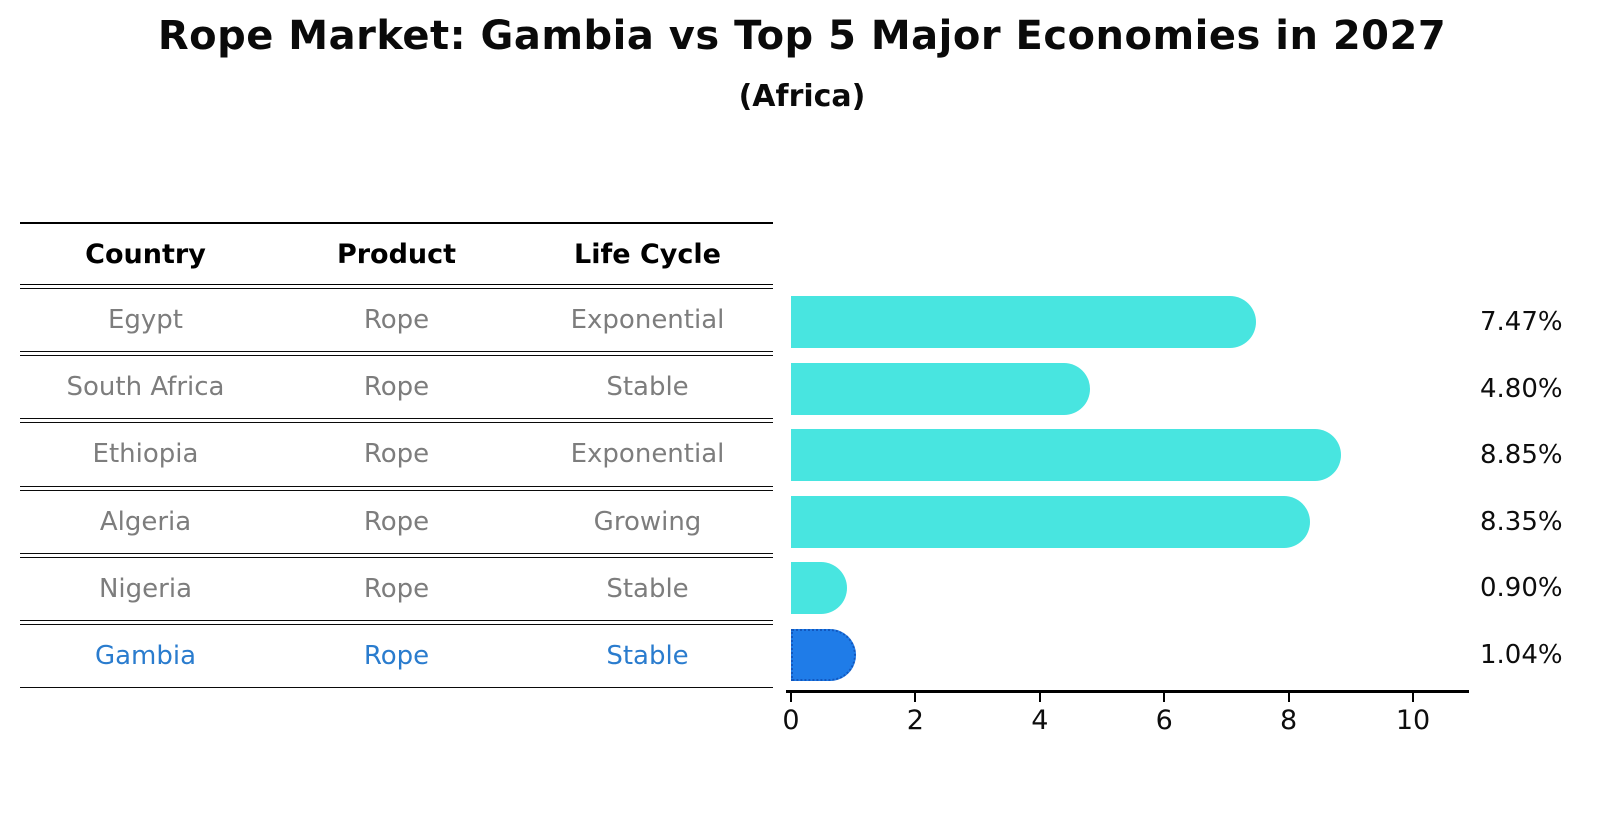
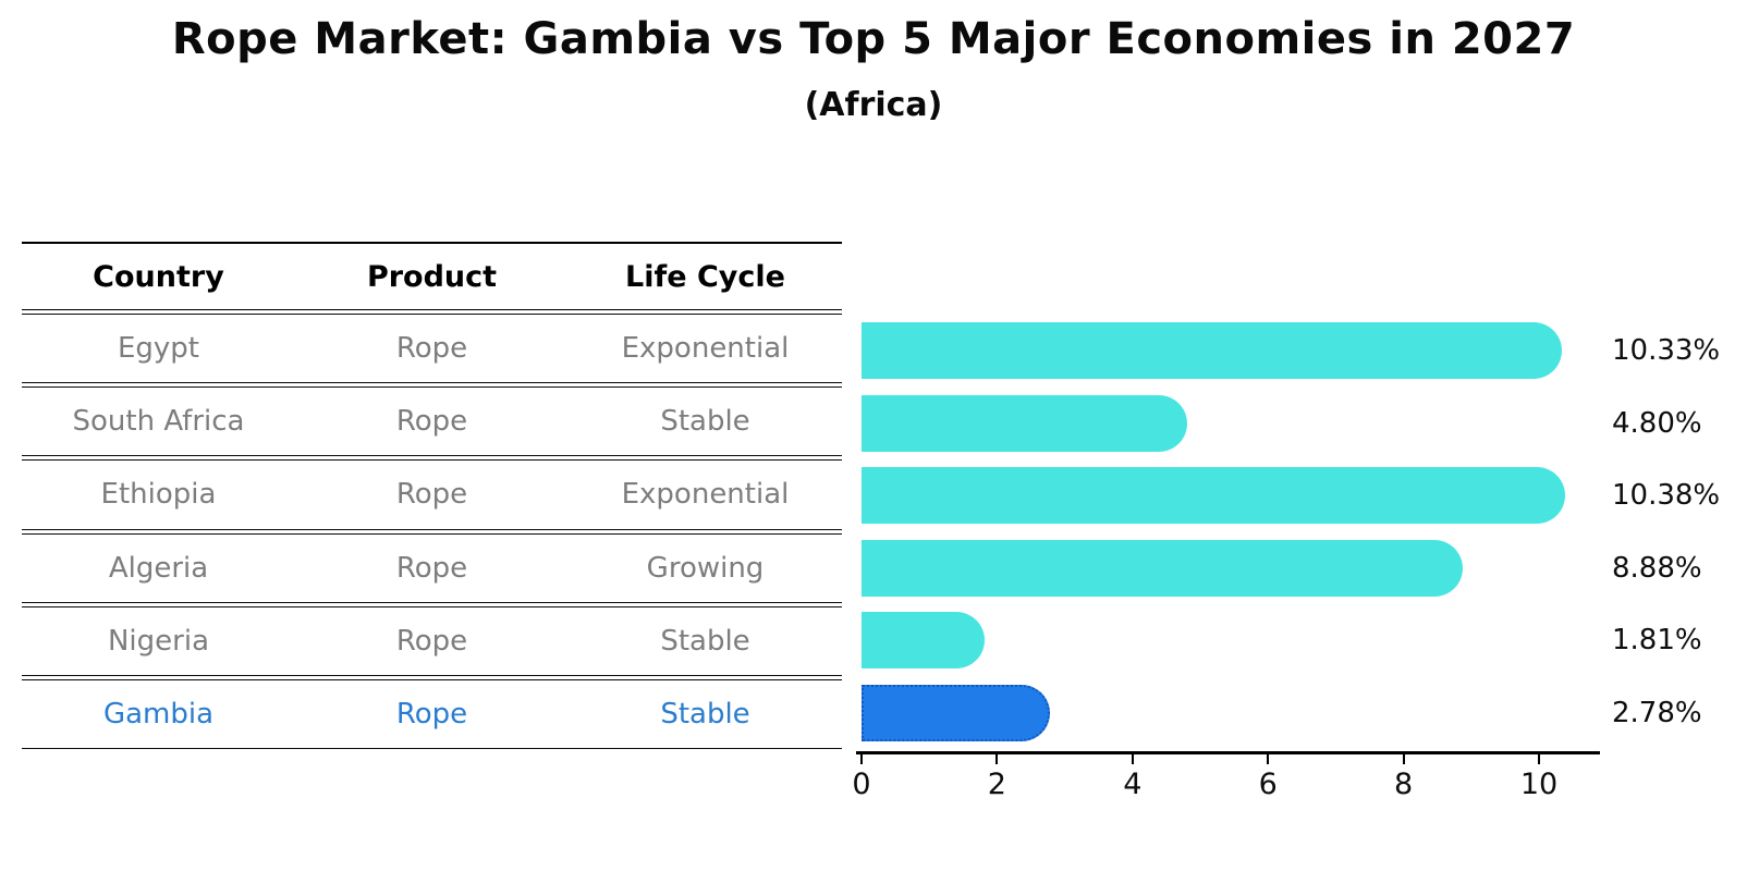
Egypt: 7.47% -> 10.33%
Ethiopia: 8.85% -> 10.38%
Algeria: 8.35% -> 8.88%
Nigeria: 0.90% -> 1.81%
Gambia: 1.04% -> 2.78%
